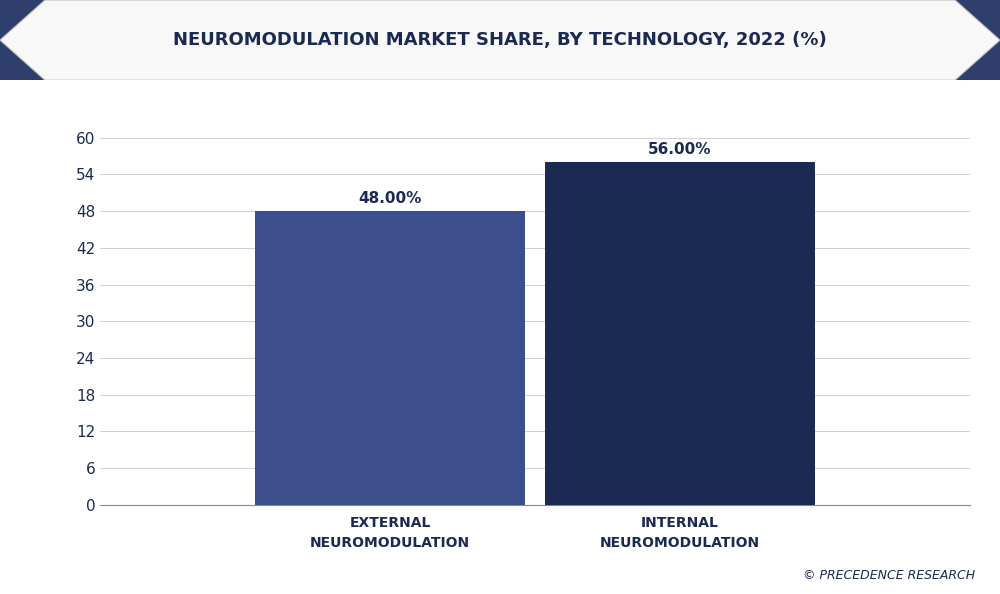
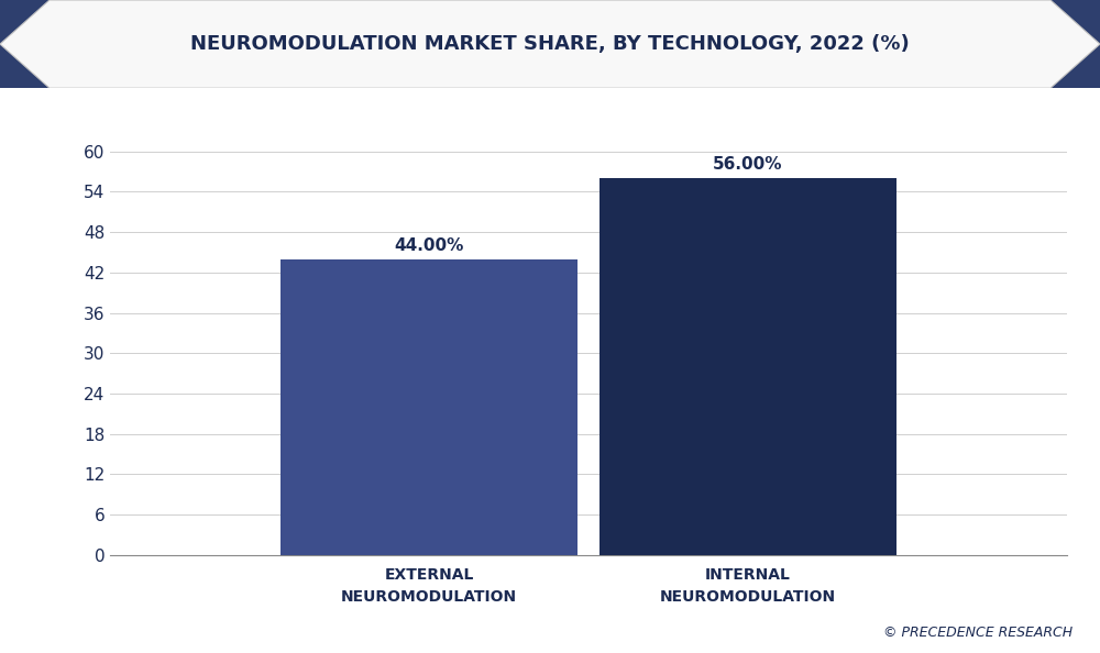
EXTERNAL NEUROMODULATION: 48.00% -> 44.00%
